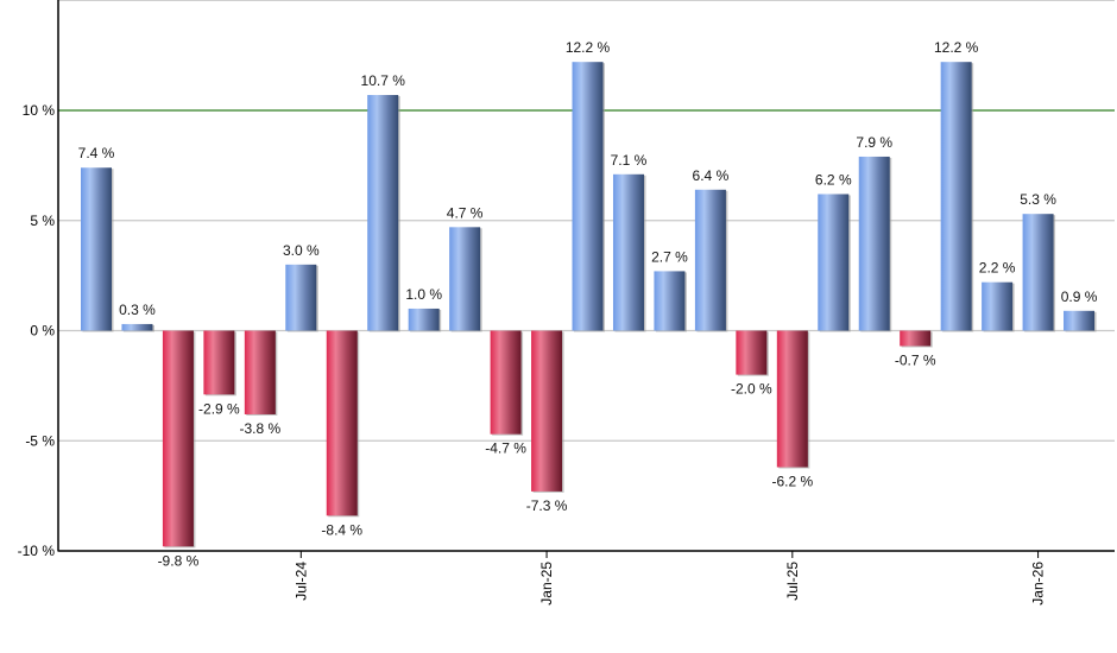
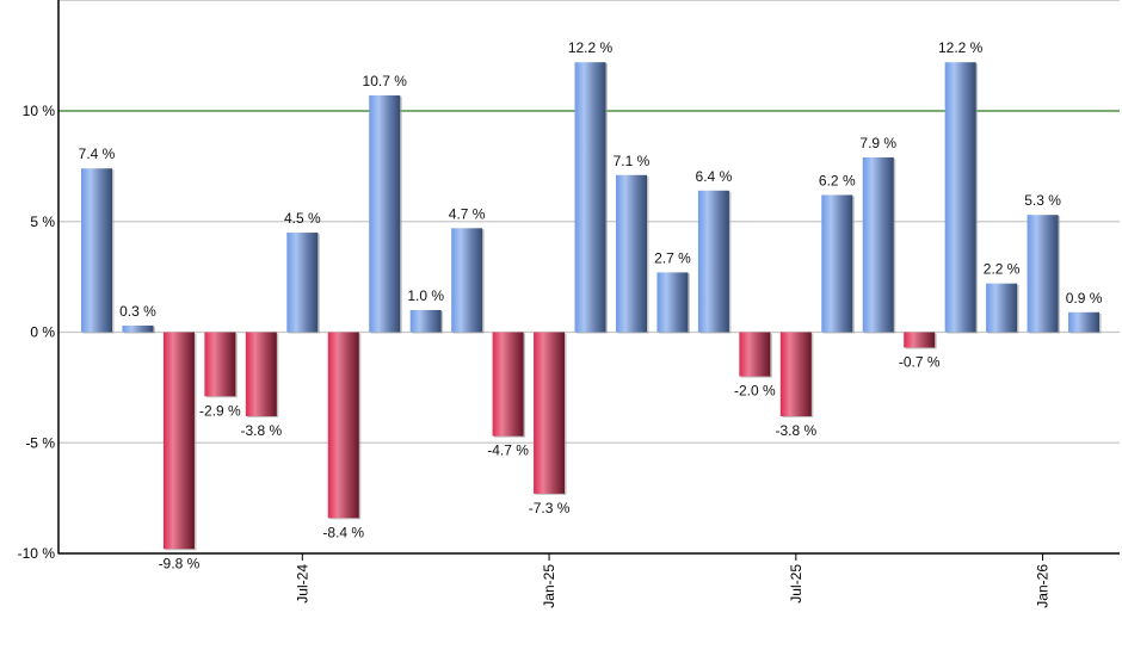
Jul-24: 3.0 -> 4.5
Jul-25: -6.2 -> -3.8
